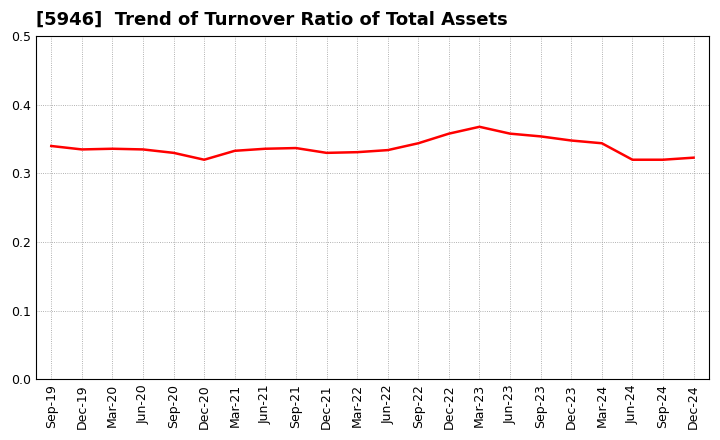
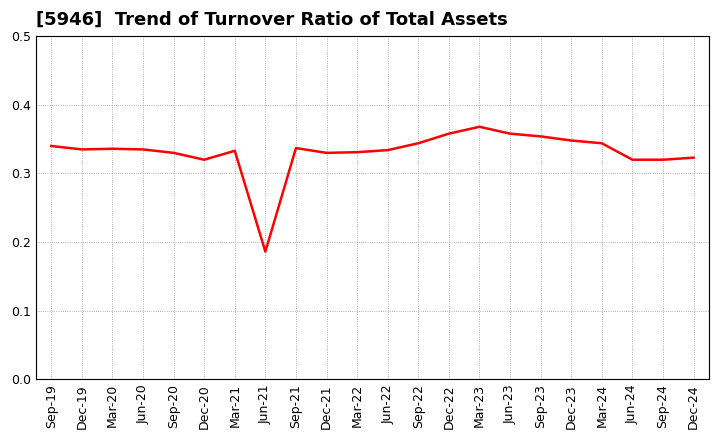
Jun-21: 0.336 -> 0.186
